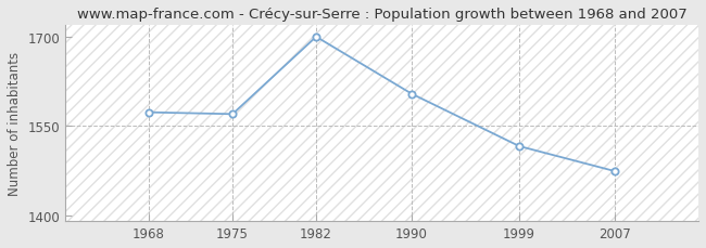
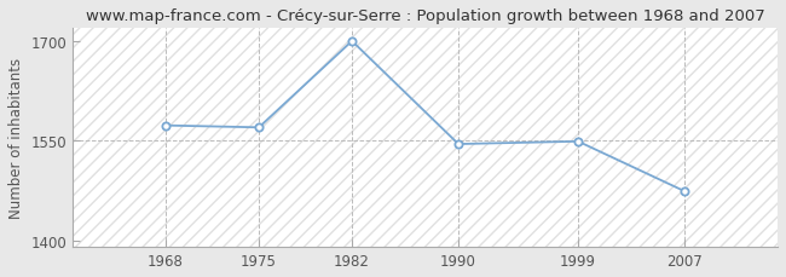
1990: 1604 -> 1545
1999: 1516 -> 1549
